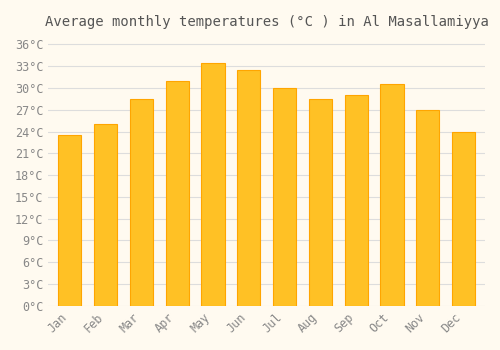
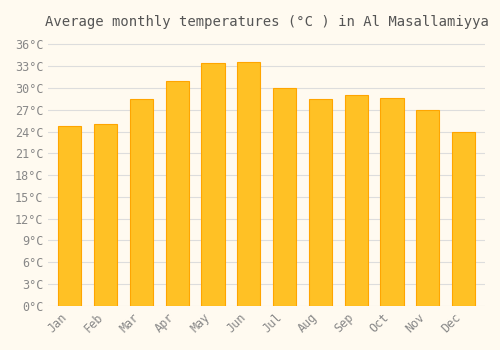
Jan: 23.5°C -> 24.8°C
Jun: 32.5°C -> 33.6°C
Oct: 30.5°C -> 28.6°C
